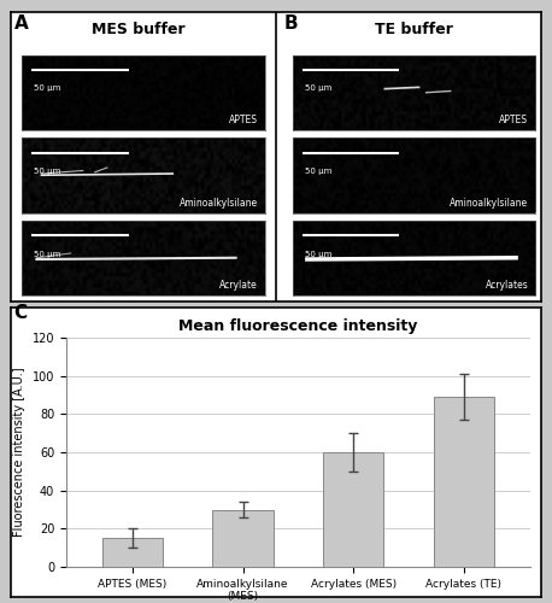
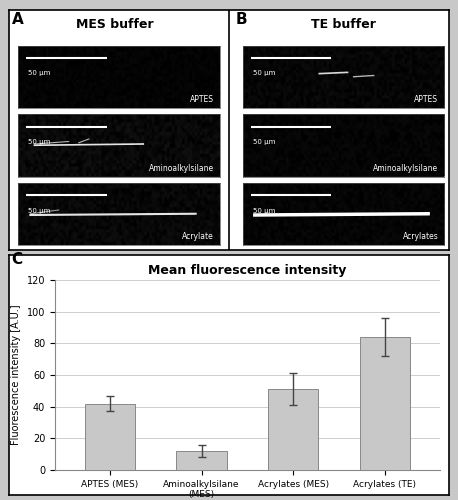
APTES (MES): 15 -> 42
Aminoalkylsilane (MES): 30 -> 12
Acrylates (MES): 60 -> 51
Acrylates (TE): 89 -> 84
